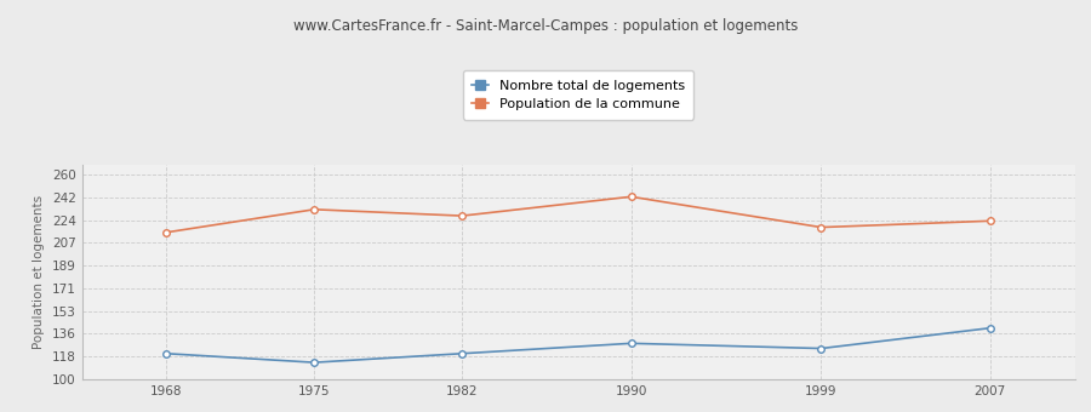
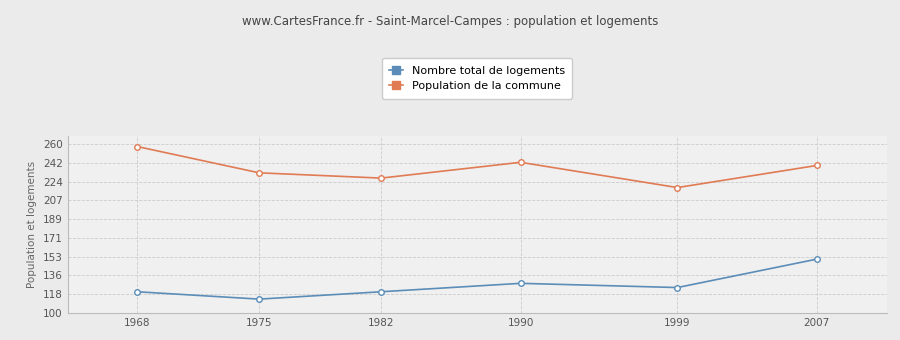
Population de la commune/1968: 215 -> 258
Nombre total de logements/2007: 140 -> 151
Population de la commune/2007: 224 -> 240
